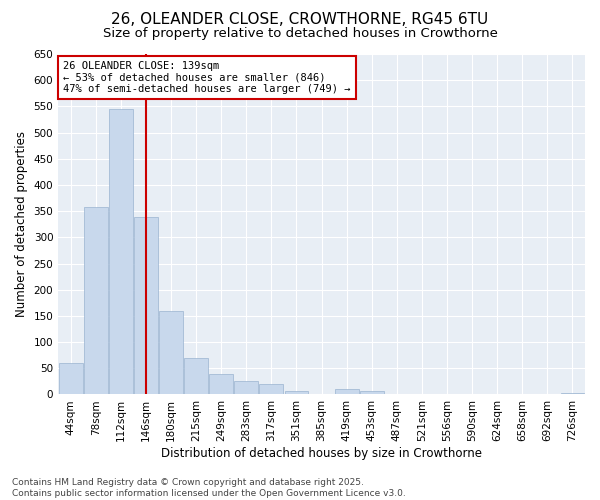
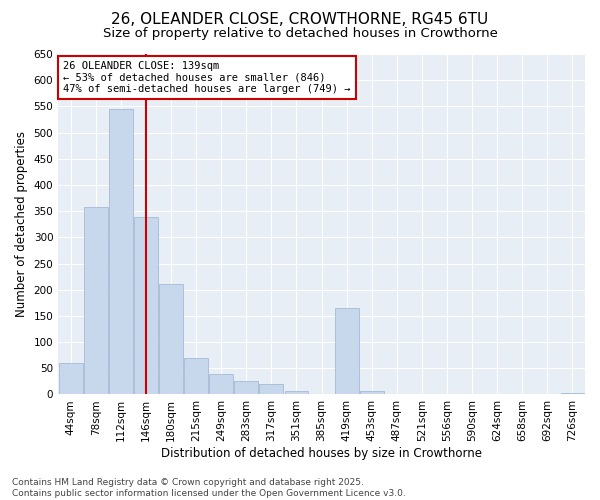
180sqm: 160 -> 210
419sqm: 10 -> 166
